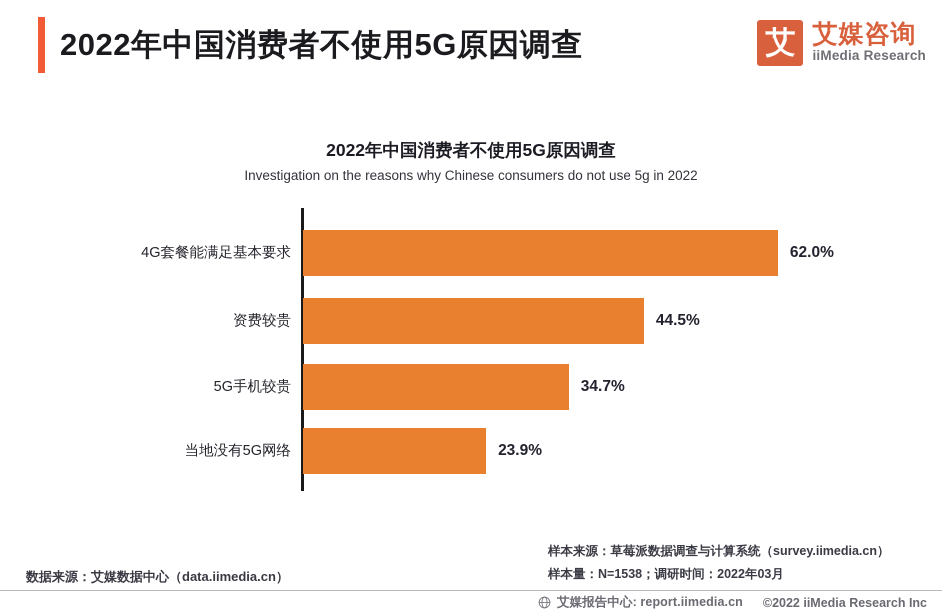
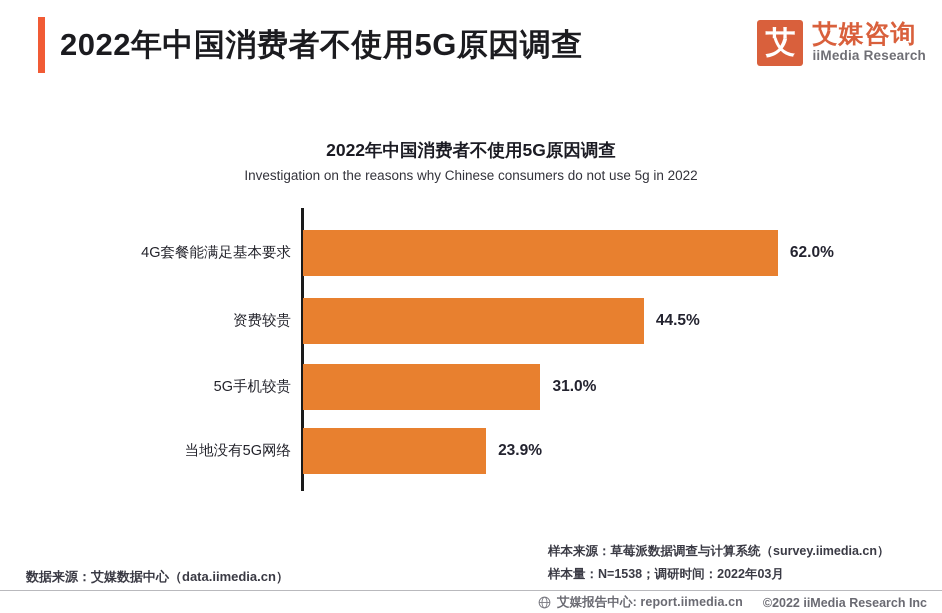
5G手机较贵: 34.7% -> 31.0%
